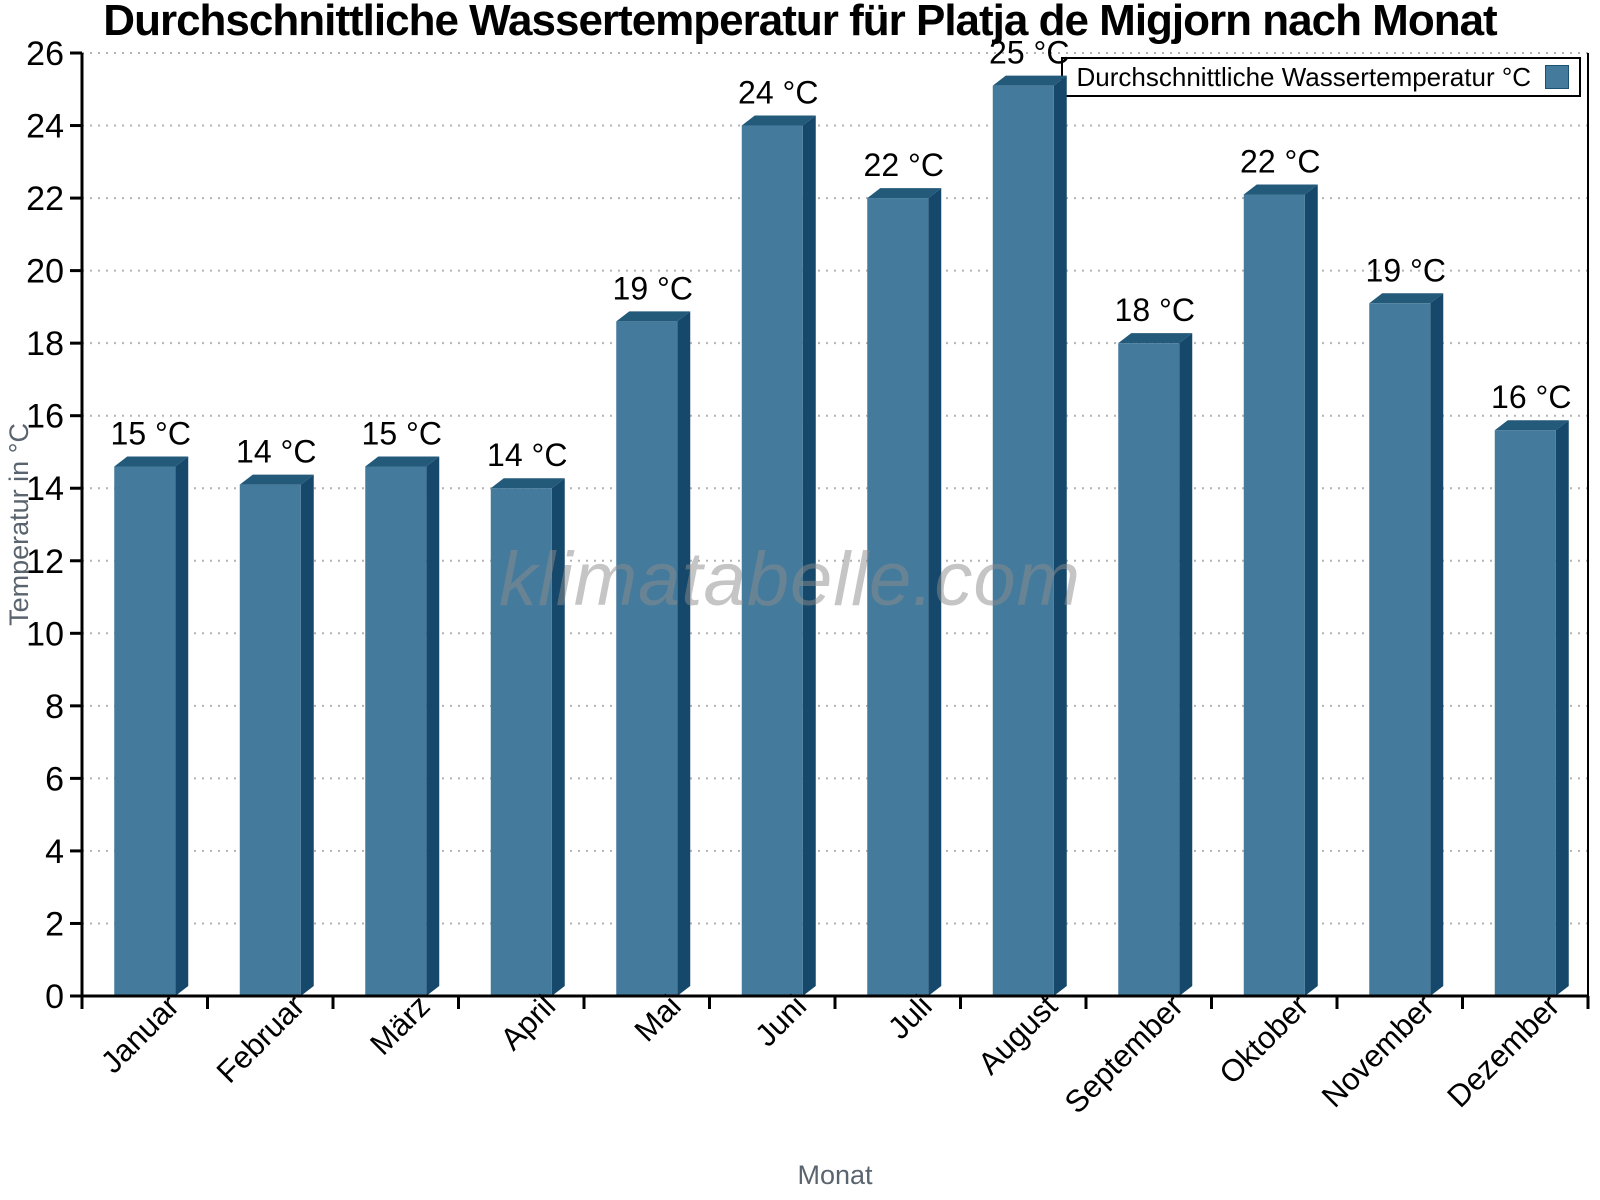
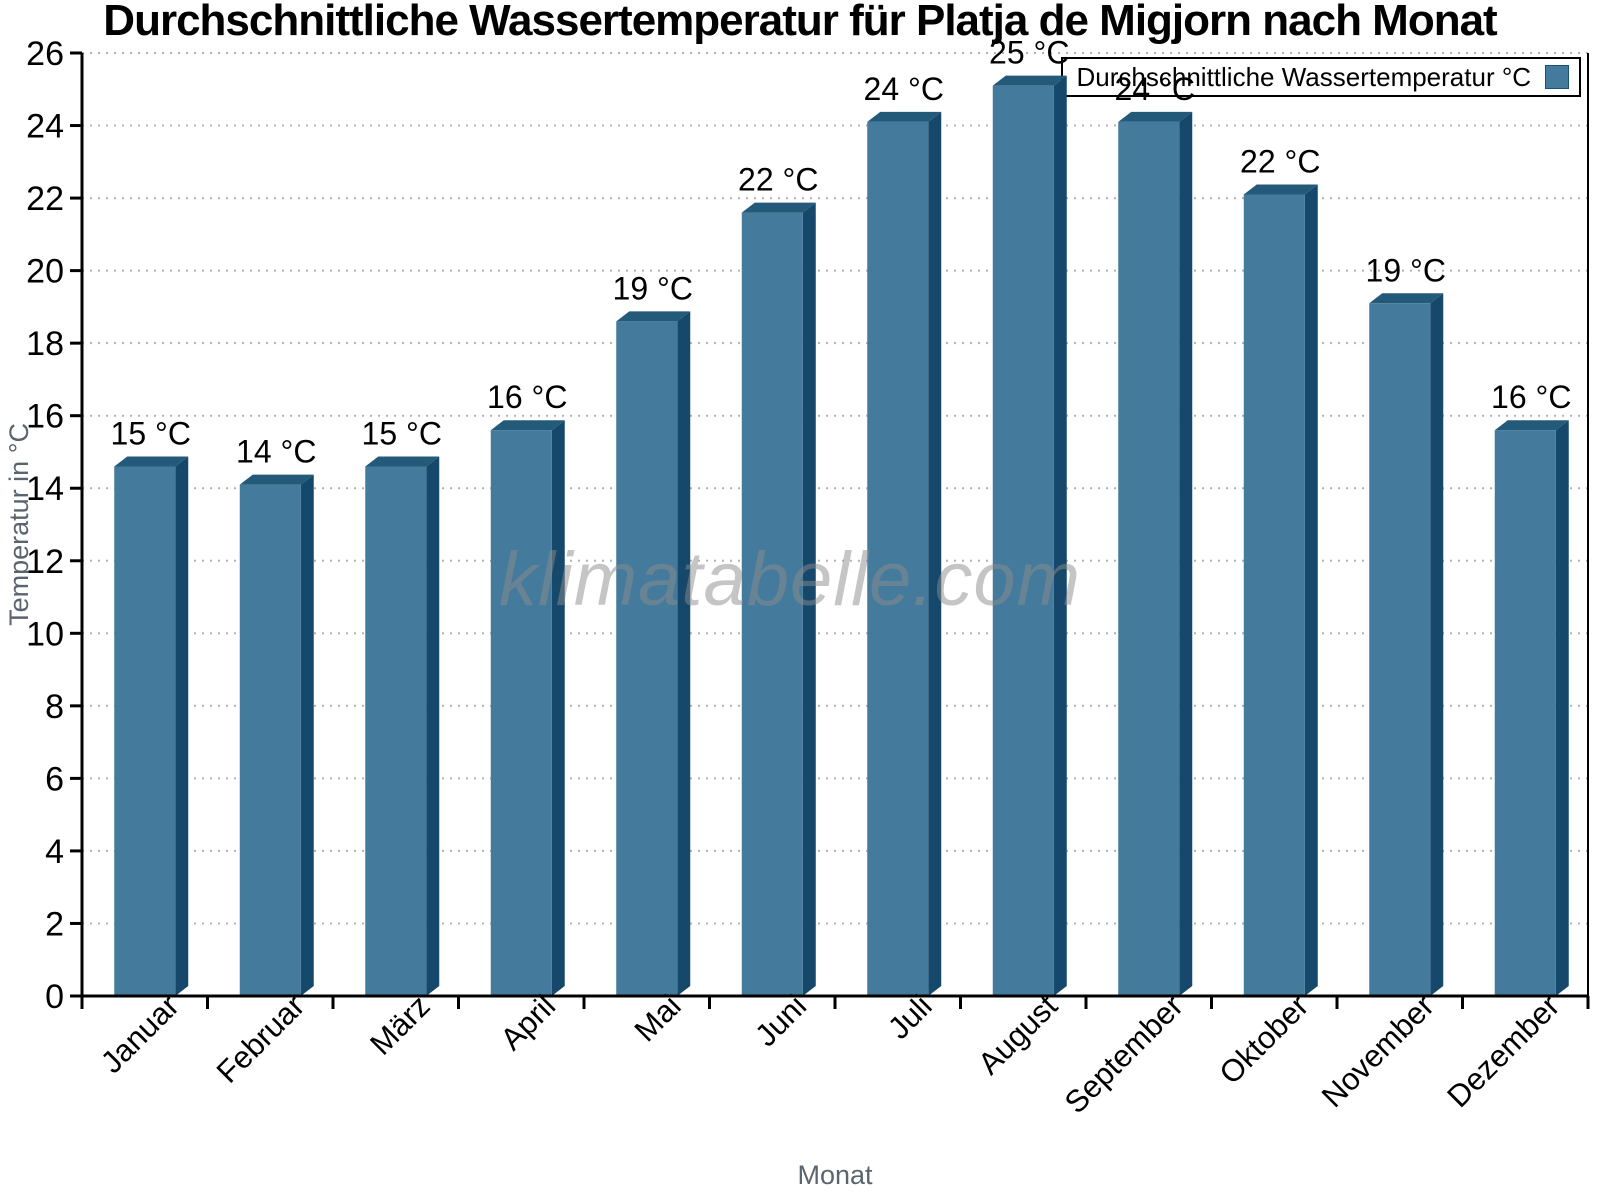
April: 14 -> 16
Juni: 24 -> 22
Juli: 22 -> 24
September: 18 -> 24
